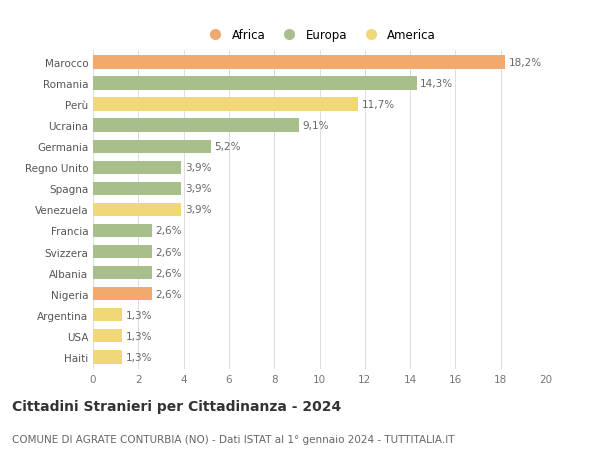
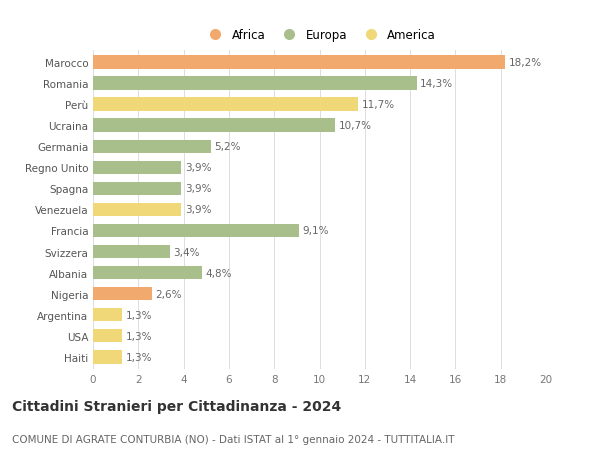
Ucraina: 9,1% -> 10,7%
Francia: 2,6% -> 9,1%
Svizzera: 2,6% -> 3,4%
Albania: 2,6% -> 4,8%
